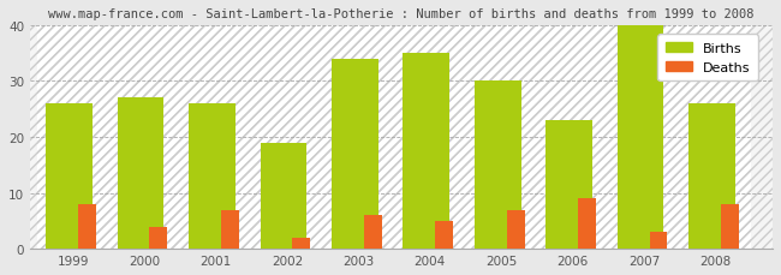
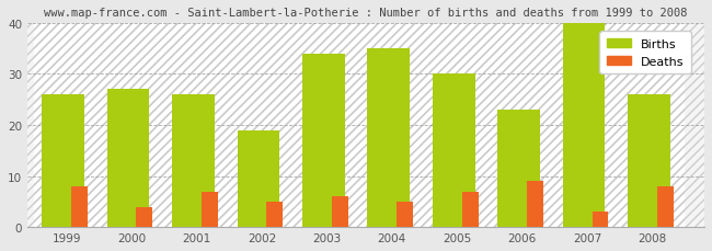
Deaths/2002: 2 -> 5
